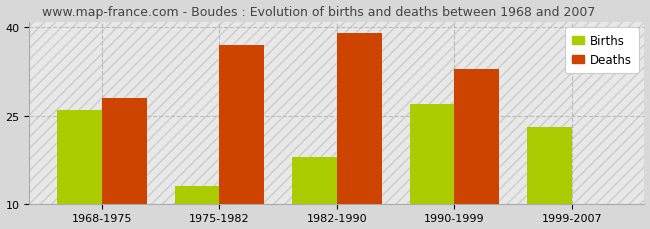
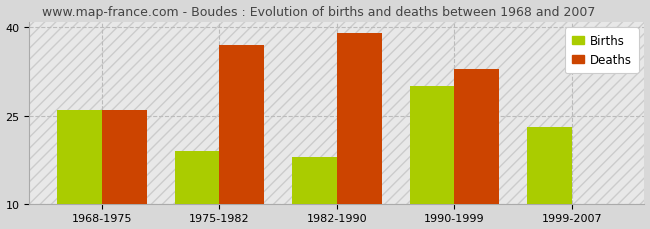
Deaths/1968-1975: 28 -> 26
Births/1975-1982: 13 -> 19
Births/1990-1999: 27 -> 30
